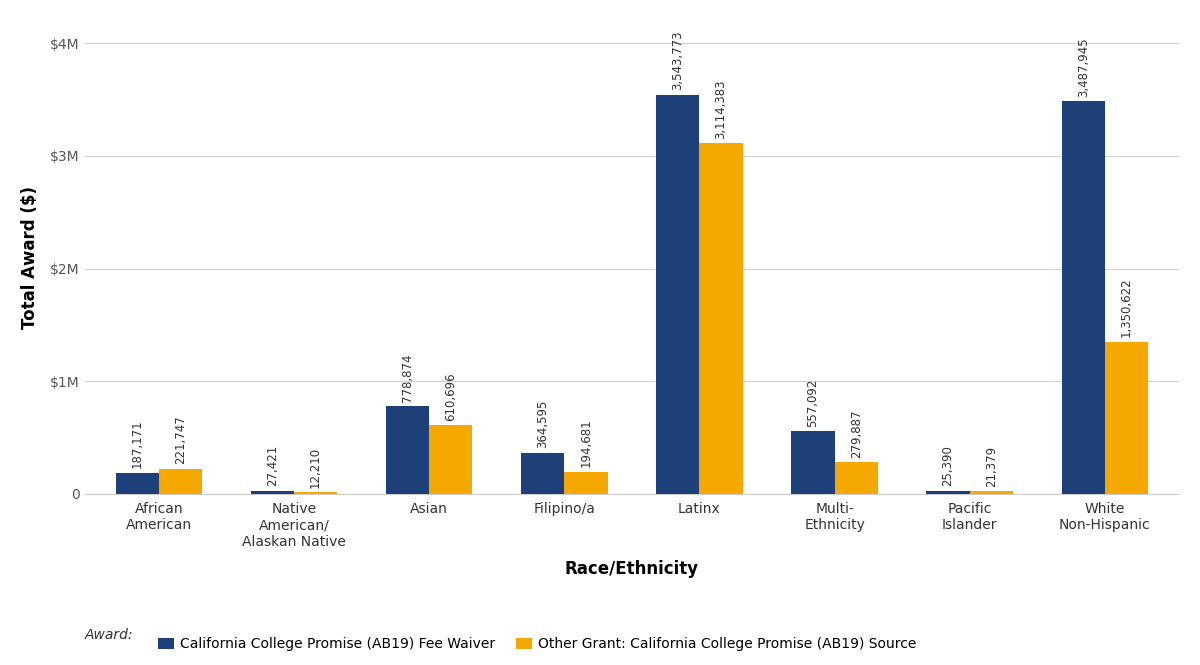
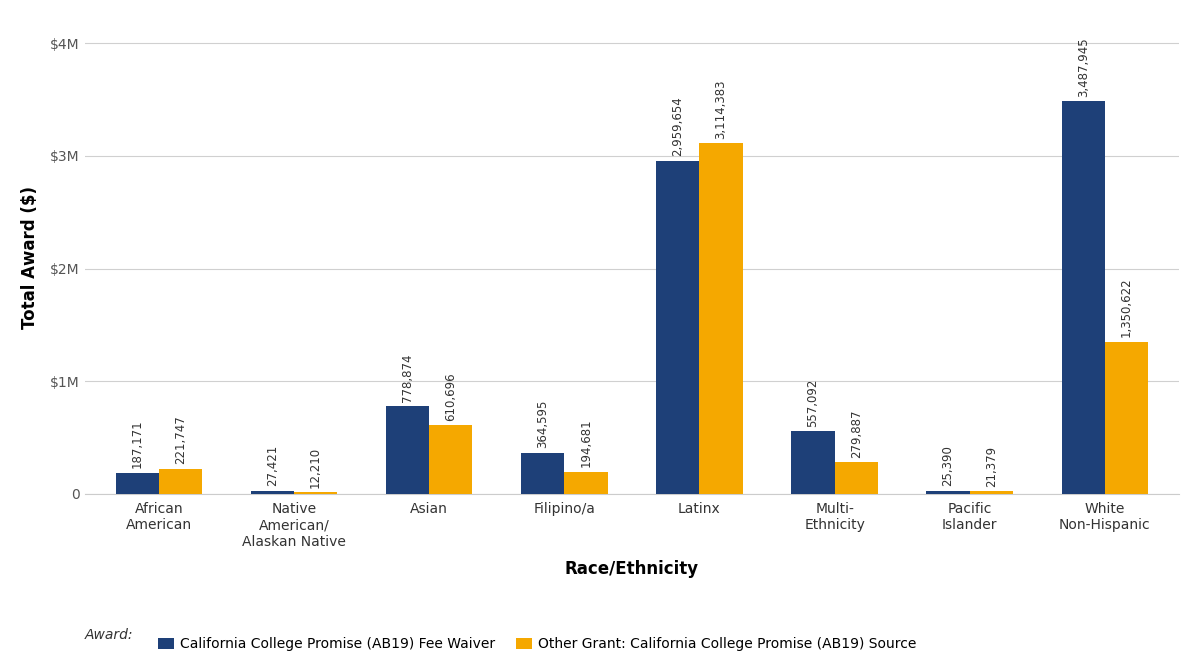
California College Promise (AB19) Fee Waiver/Latinx: 3,543,773 -> 2,959,654
